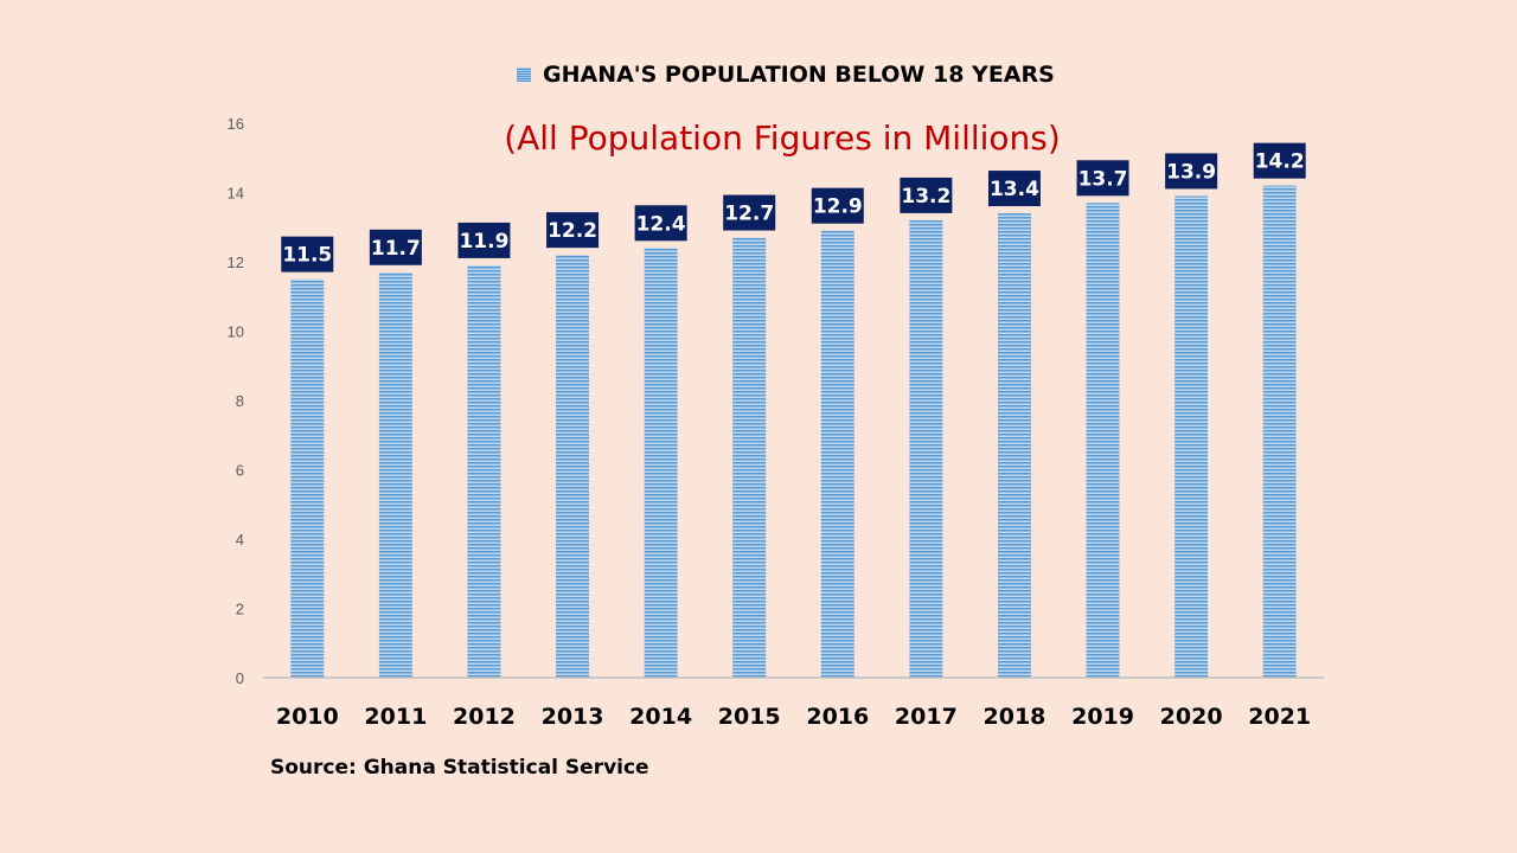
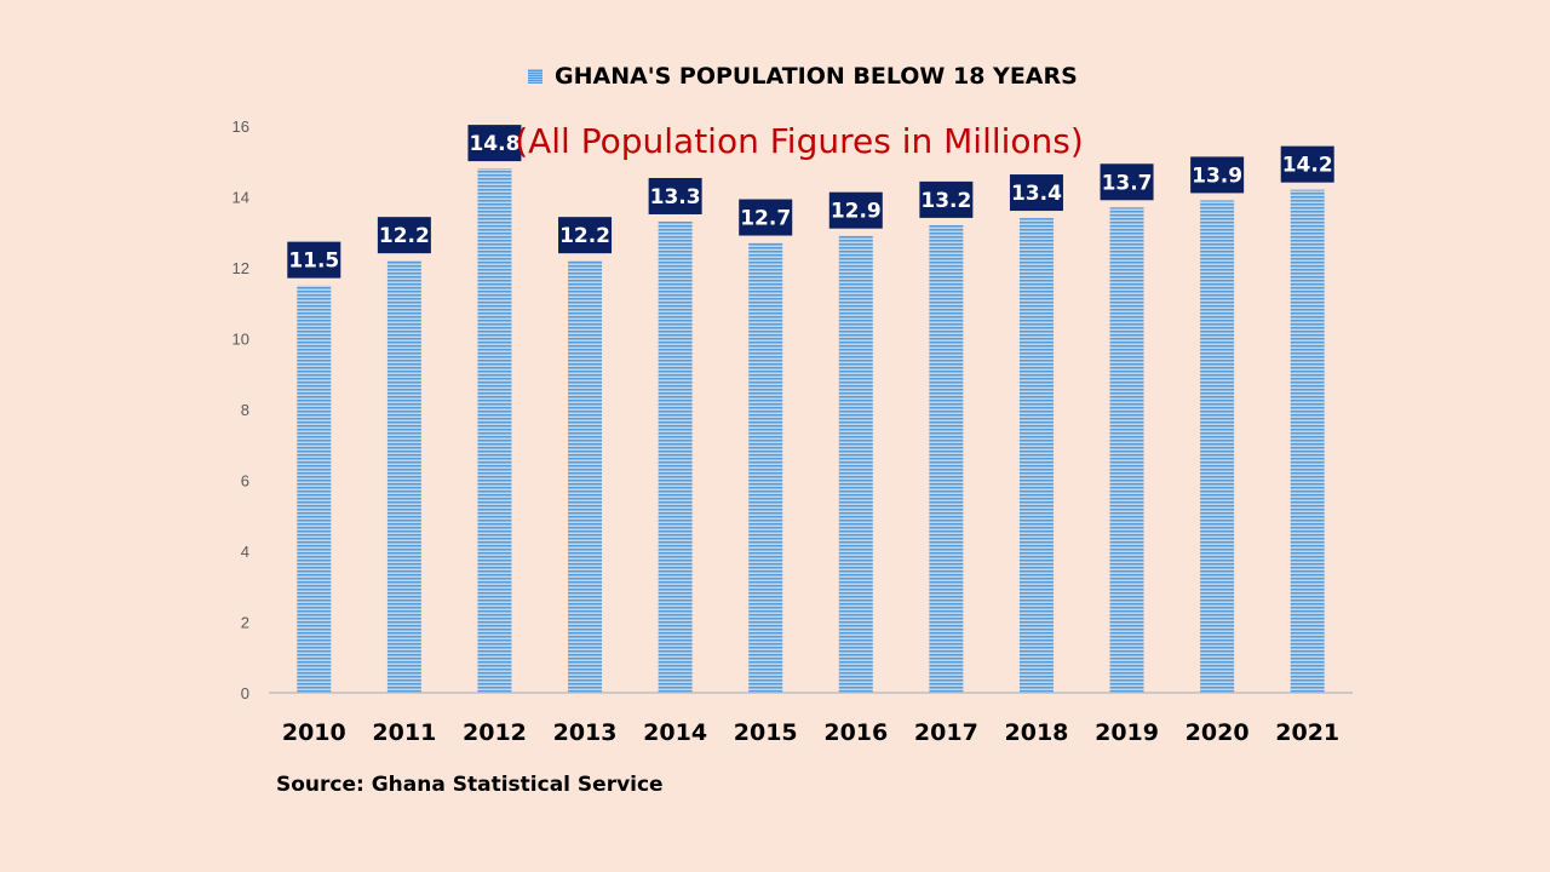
2011: 11.7 -> 12.2
2012: 11.9 -> 14.8
2014: 12.4 -> 13.3
